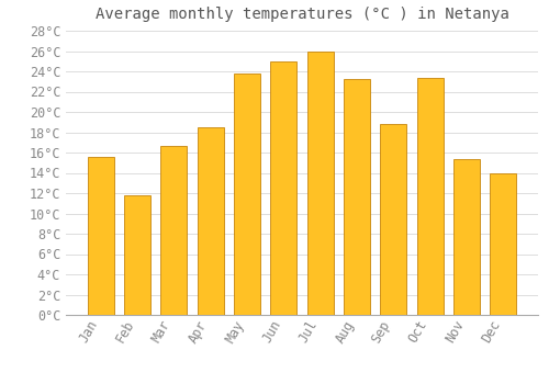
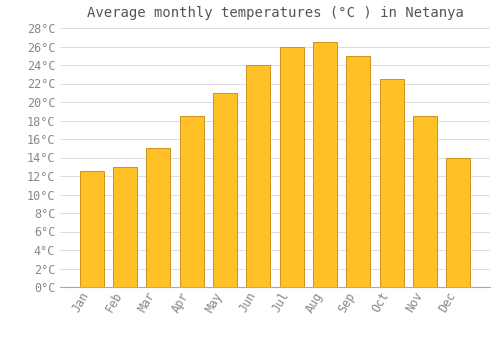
Jan: 15.6°C -> 12.5°C
Feb: 11.8°C -> 13.0°C
Mar: 16.6°C -> 15.0°C
May: 23.8°C -> 21.0°C
Jun: 25.0°C -> 24.0°C
Aug: 23.2°C -> 26.5°C
Sep: 18.8°C -> 25.0°C
Oct: 23.4°C -> 22.5°C
Nov: 15.4°C -> 18.5°C
